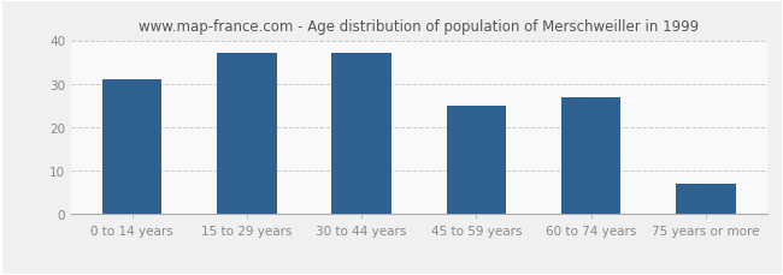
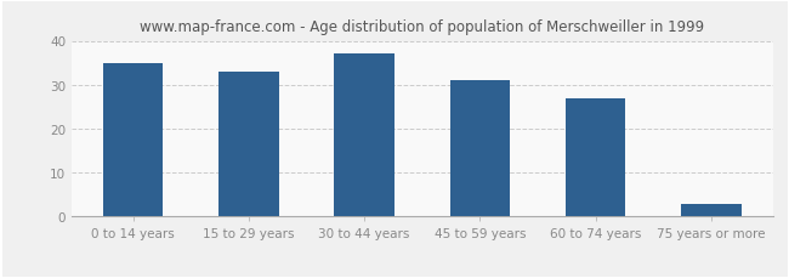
0 to 14 years: 31 -> 35
15 to 29 years: 37 -> 33
45 to 59 years: 25 -> 31
75 years or more: 7 -> 3
